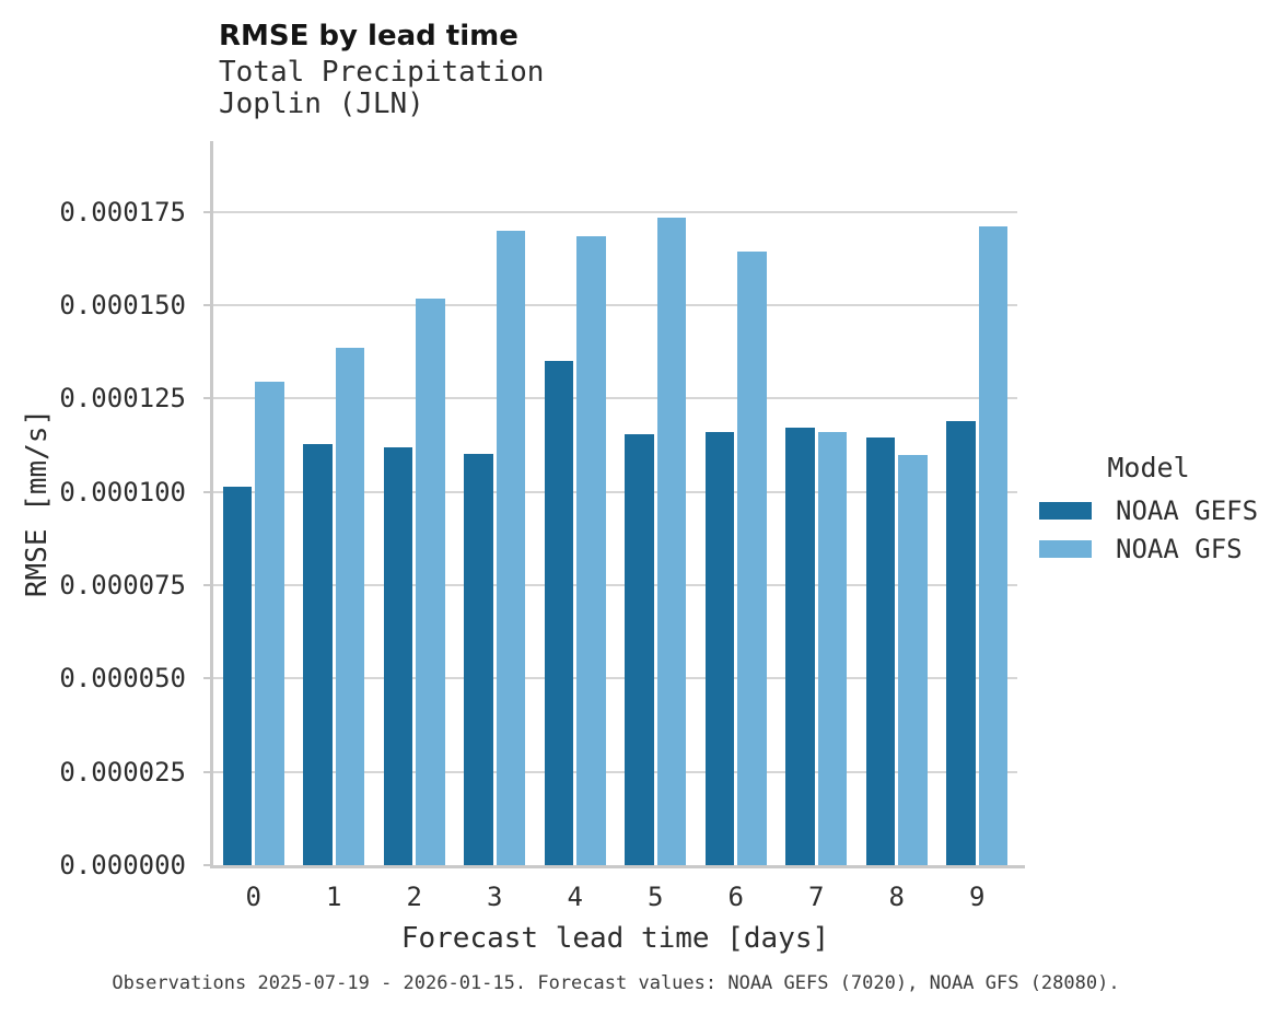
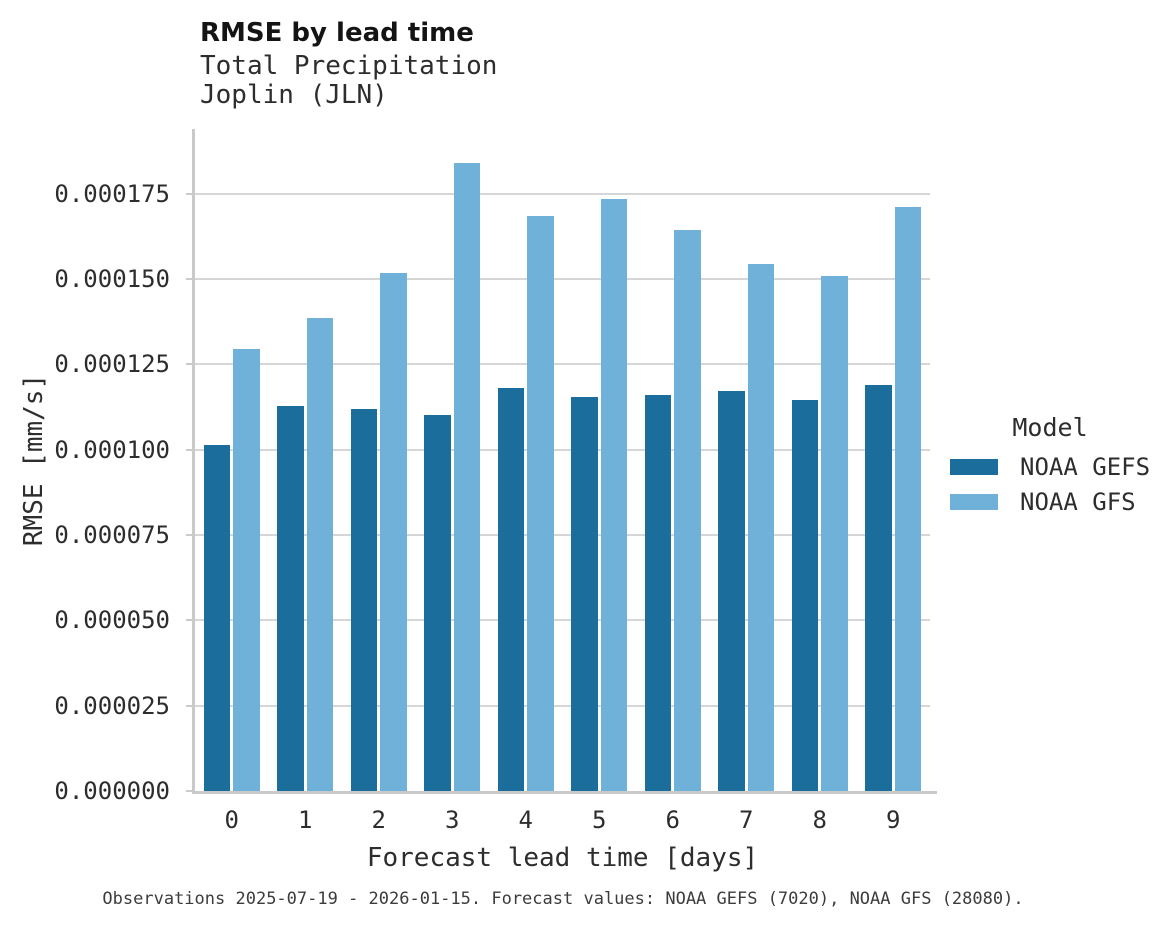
NOAA GFS/3: 0.000170 -> 0.000184
NOAA GEFS/4: 0.000135 -> 0.000118
NOAA GFS/7: 0.000116 -> 0.000154
NOAA GFS/8: 0.000110 -> 0.000151
